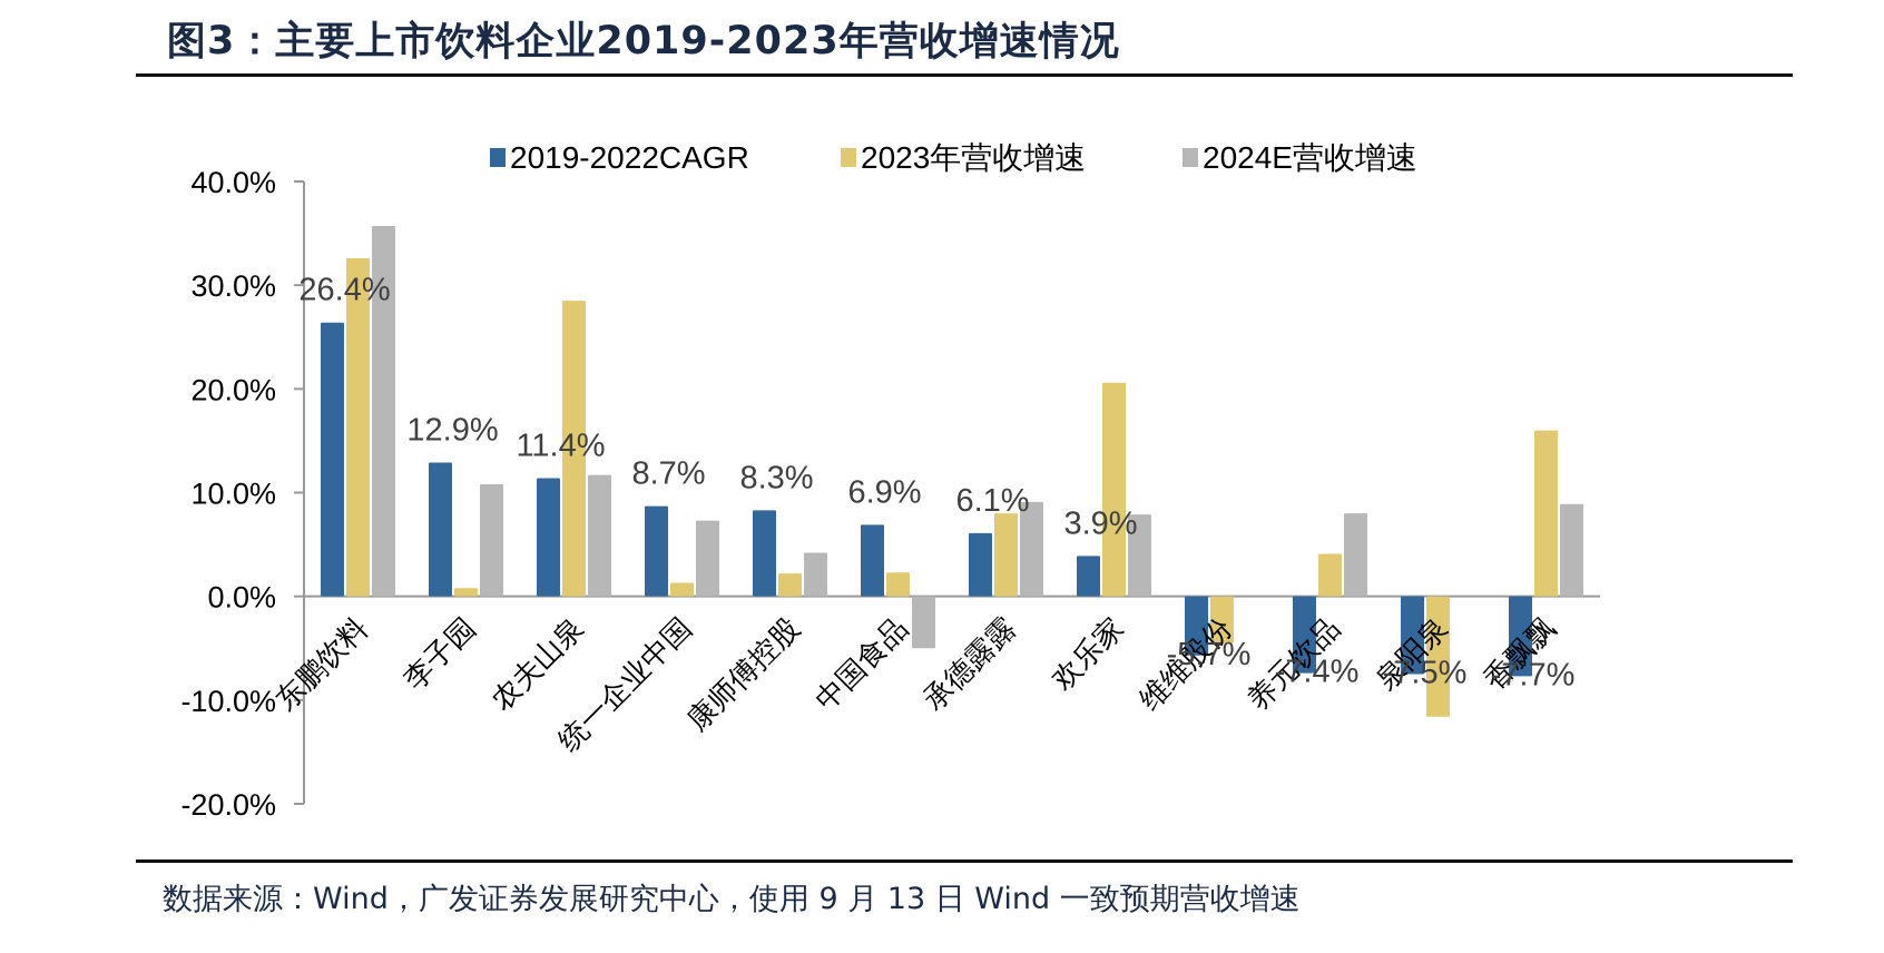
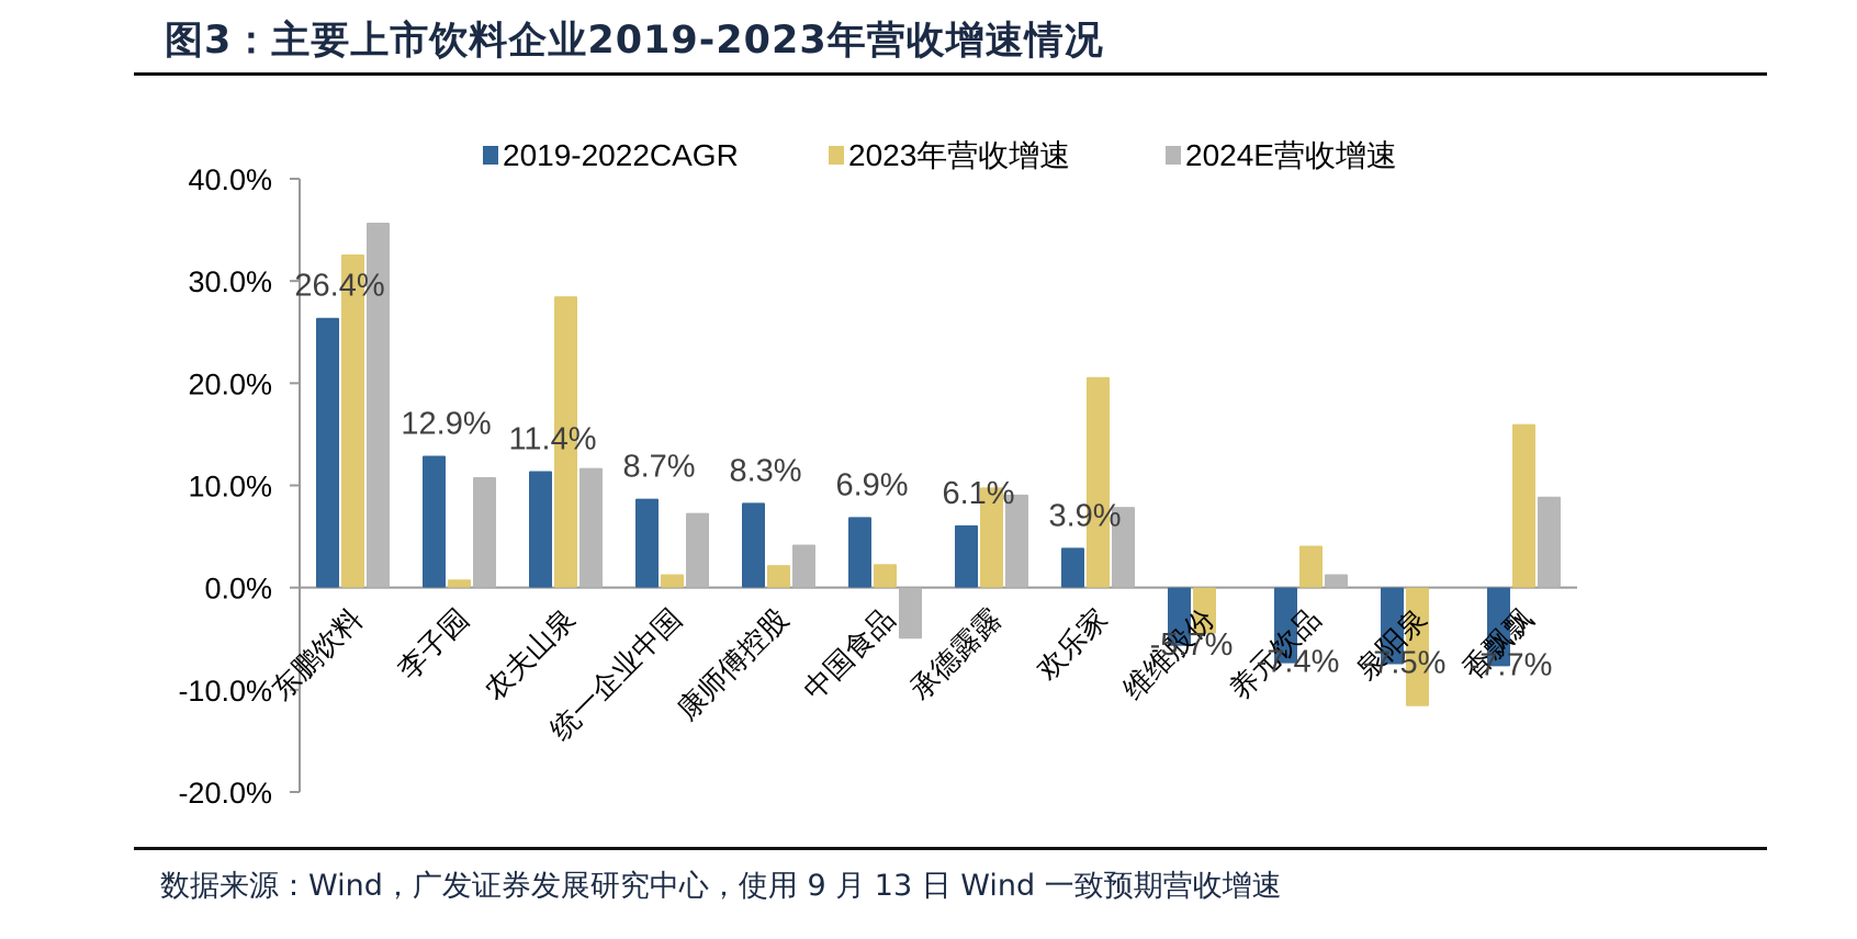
2023年营收增速/承德露露: 8% -> 10%
2024E营收增速/养元饮品: 8% -> 1%
